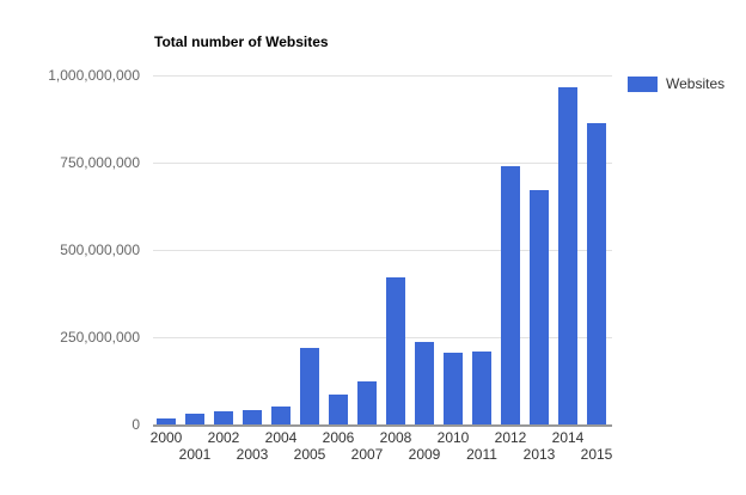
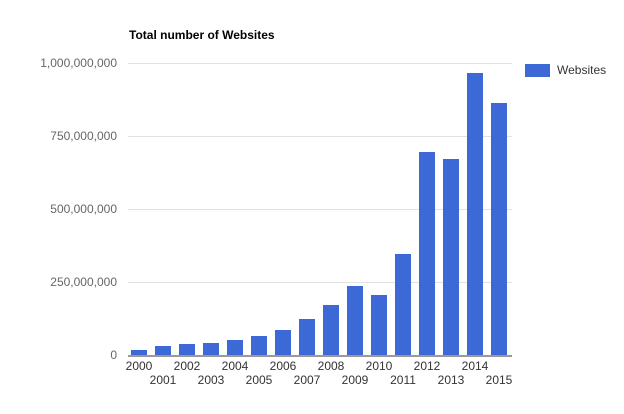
2005: 220000000 -> 60000000
2008: 420000000 -> 170000000
2011: 210000000 -> 350000000
2012: 740000000 -> 700000000
